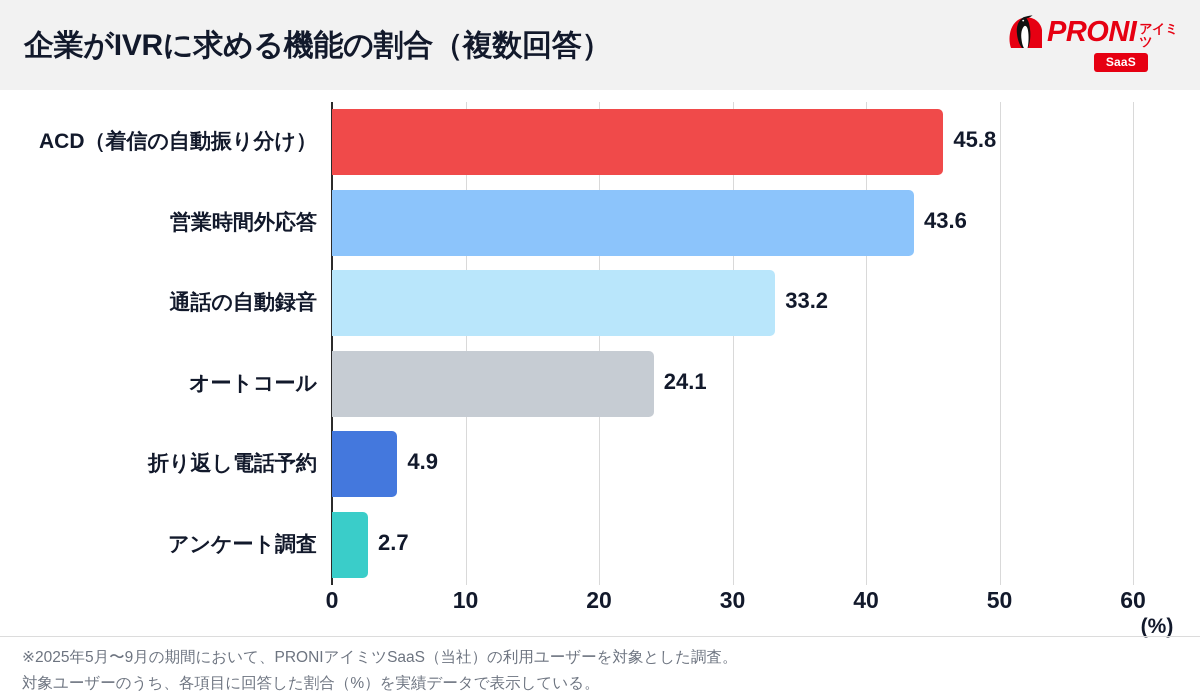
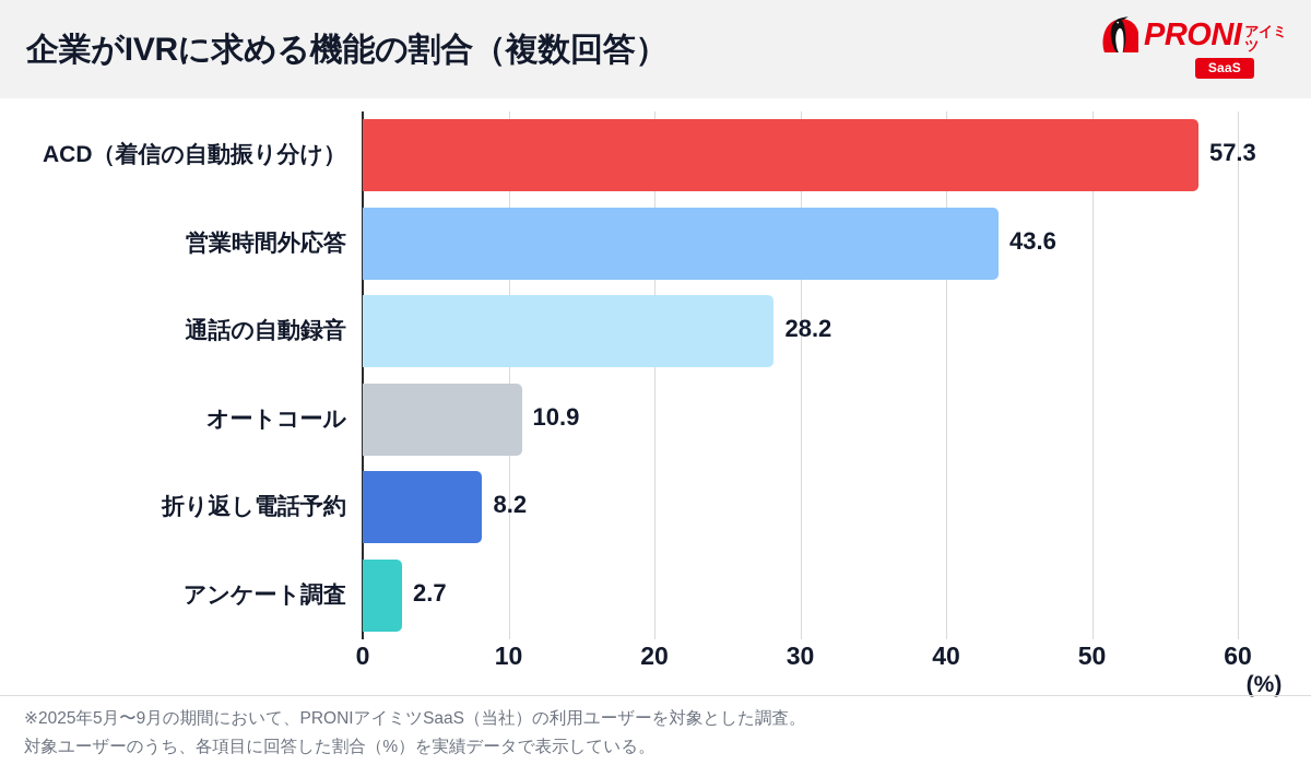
ACD（着信の自動振り分け）: 45.8 -> 57.3
通話の自動録音: 33.2 -> 28.2
オートコール: 24.1 -> 10.9
折り返し電話予約: 4.9 -> 8.2
